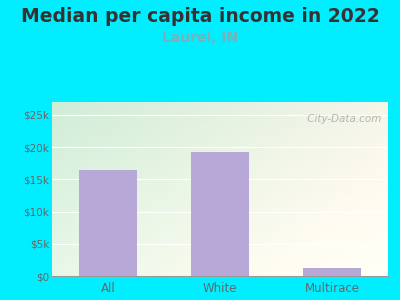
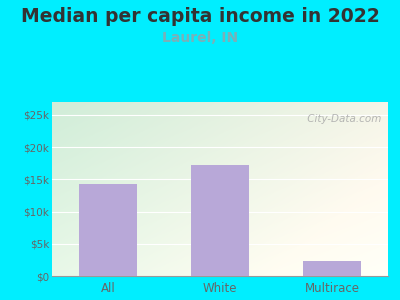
All: $16.5k -> $14.2k
White: $19.2k -> $17.2k
Multirace: $1.2k -> $2.4k
